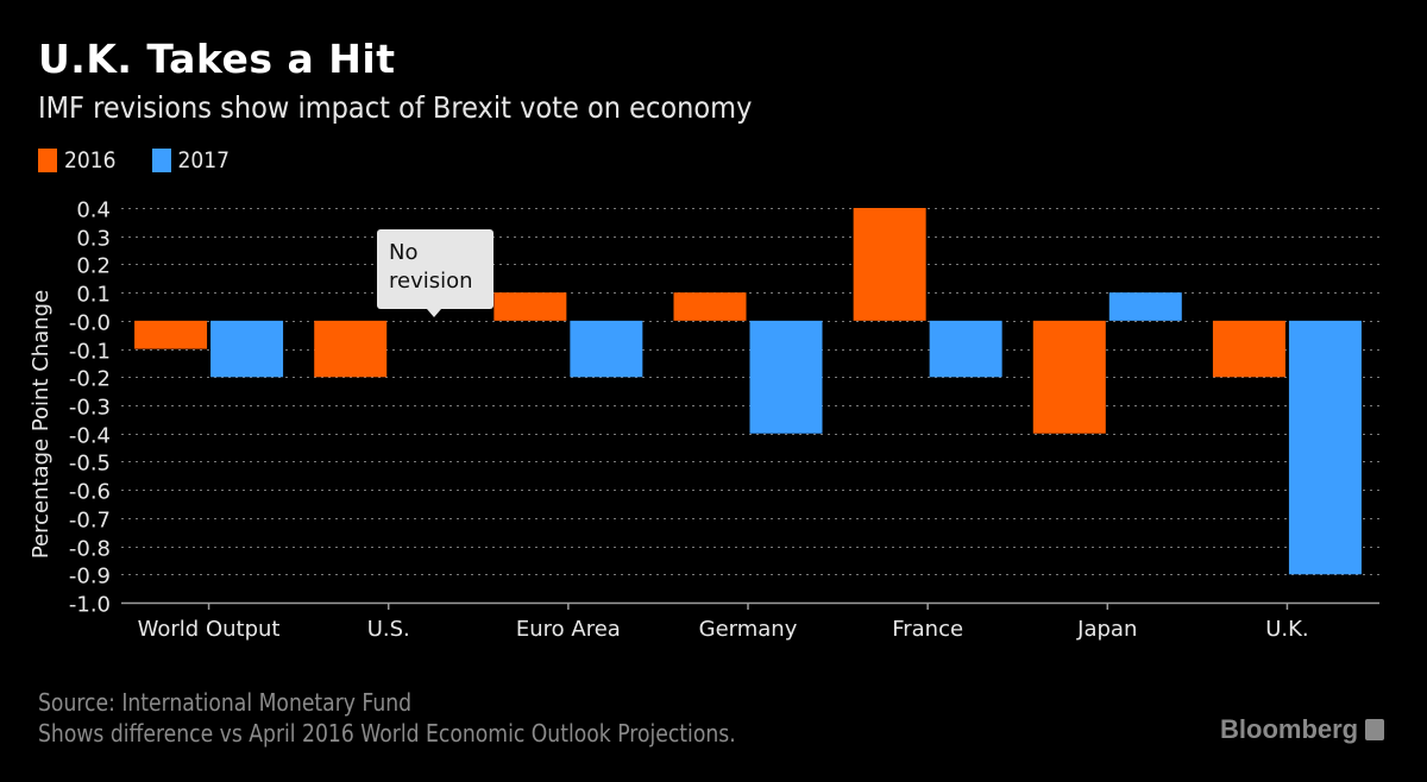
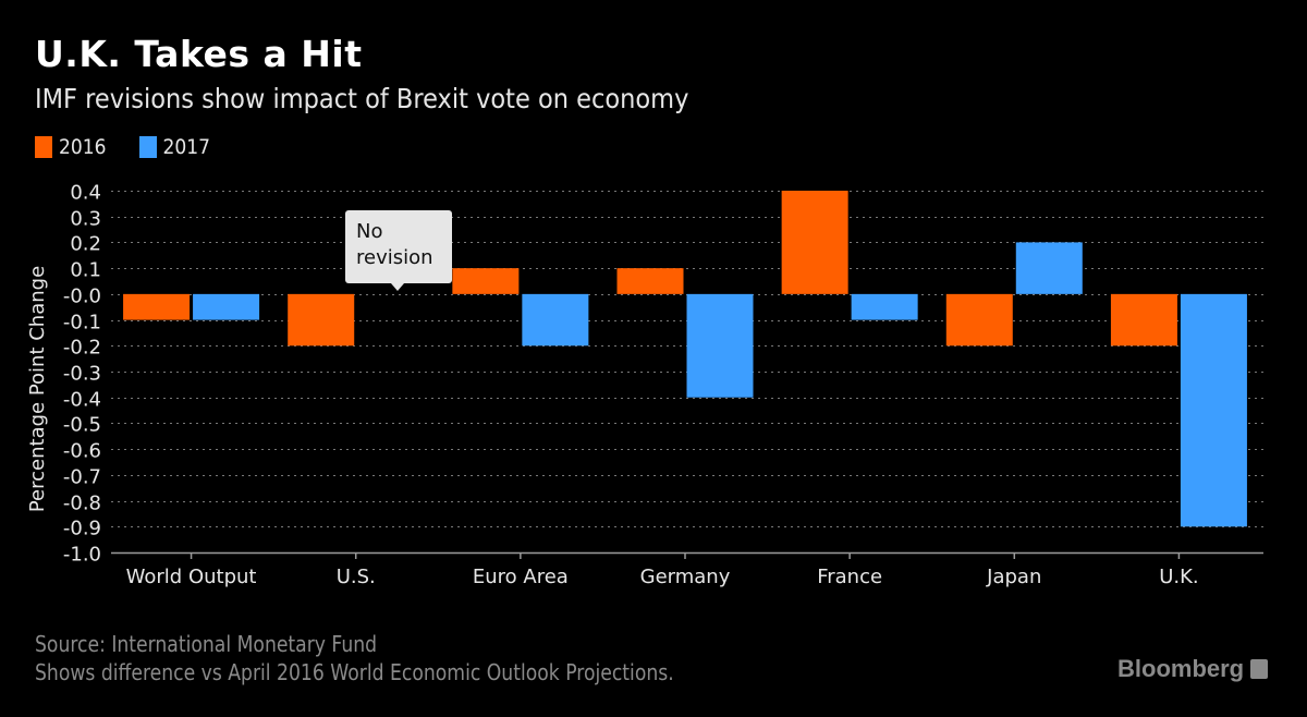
2017/World Output: -0.2 -> -0.1
2017/France: -0.2 -> -0.1
2016/Japan: -0.4 -> -0.2
2017/Japan: 0.1 -> 0.2
